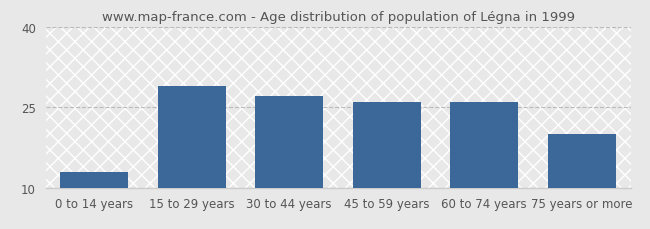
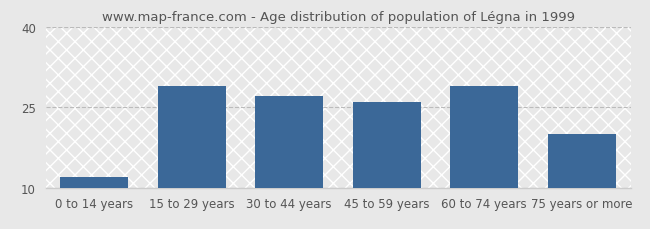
0 to 14 years: 13 -> 12
60 to 74 years: 26 -> 29
